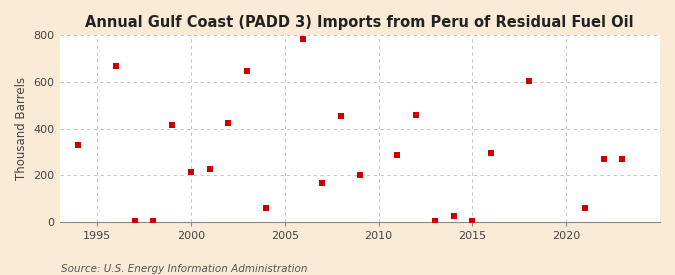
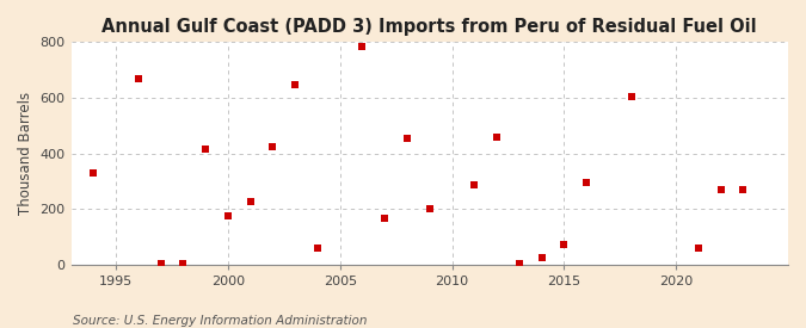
2000: 215 -> 175
2015: 5 -> 70
